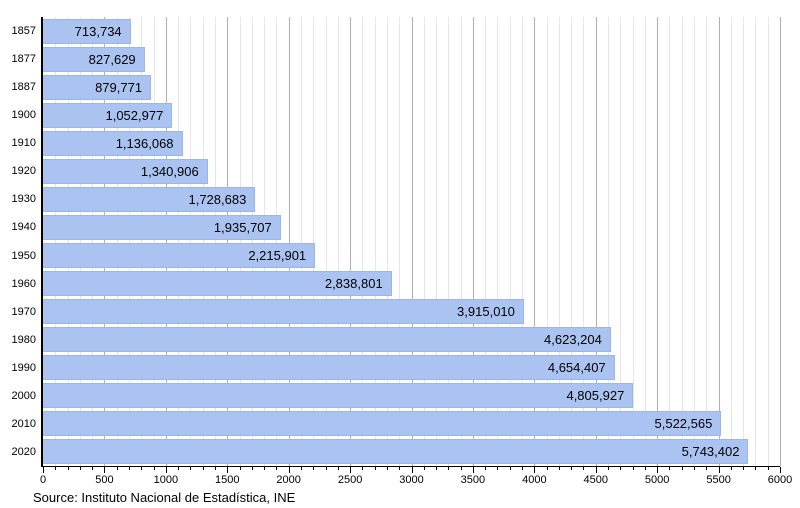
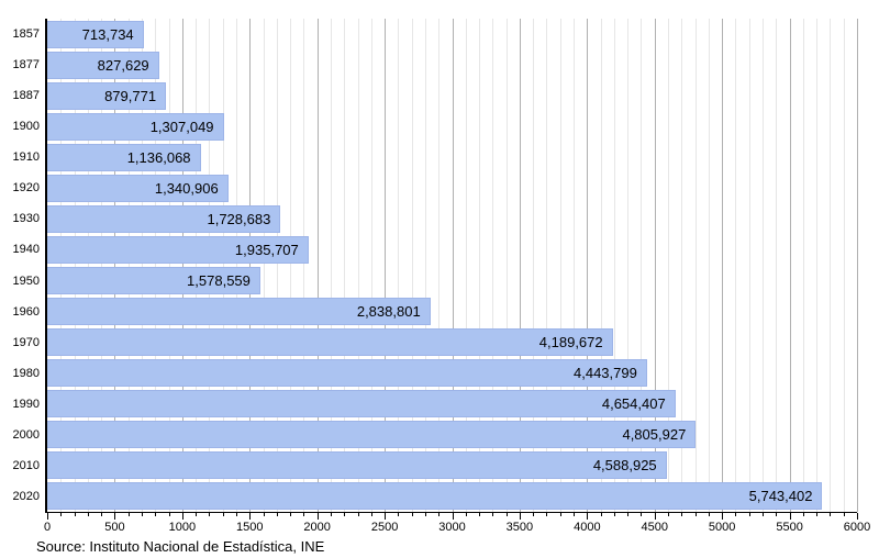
1900: 1,052,977 -> 1,307,049
1950: 2,215,901 -> 1,578,559
1970: 3,915,010 -> 4,189,672
1980: 4,623,204 -> 4,443,799
2010: 5,522,565 -> 4,588,925
